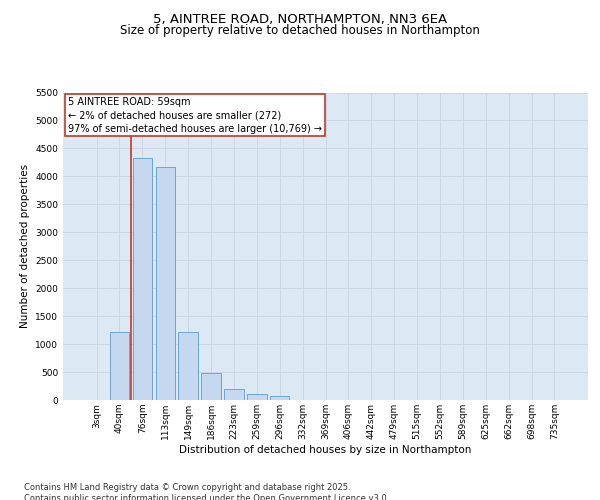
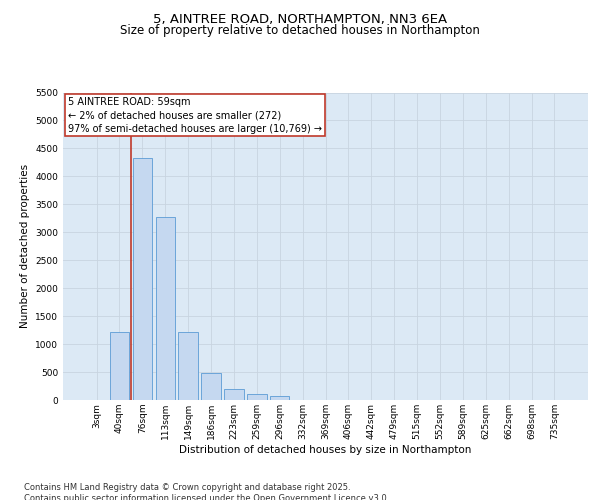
113sqm: 4160 -> 3280
